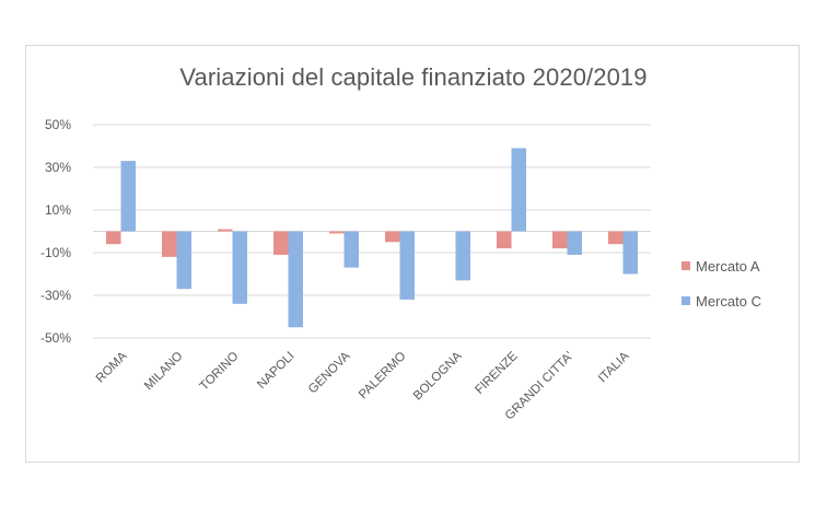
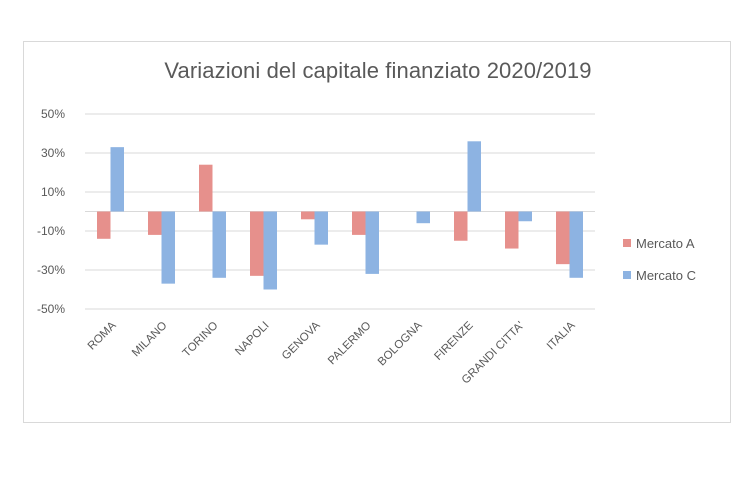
Mercato A/ROMA: -6% -> -14%
Mercato C/MILANO: -27% -> -37%
Mercato A/TORINO: 1% -> 24%
Mercato A/NAPOLI: -11% -> -33%
Mercato C/NAPOLI: -45% -> -40%
Mercato A/GENOVA: -1% -> -4%
Mercato A/PALERMO: -5% -> -12%
Mercato C/BOLOGNA: -23% -> -6%
Mercato A/FIRENZE: -8% -> -15%
Mercato C/FIRENZE: 39% -> 36%
Mercato A/GRANDI CITTA': -8% -> -19%
Mercato C/GRANDI CITTA': -11% -> -5%
Mercato A/ITALIA: -6% -> -27%
Mercato C/ITALIA: -20% -> -34%
